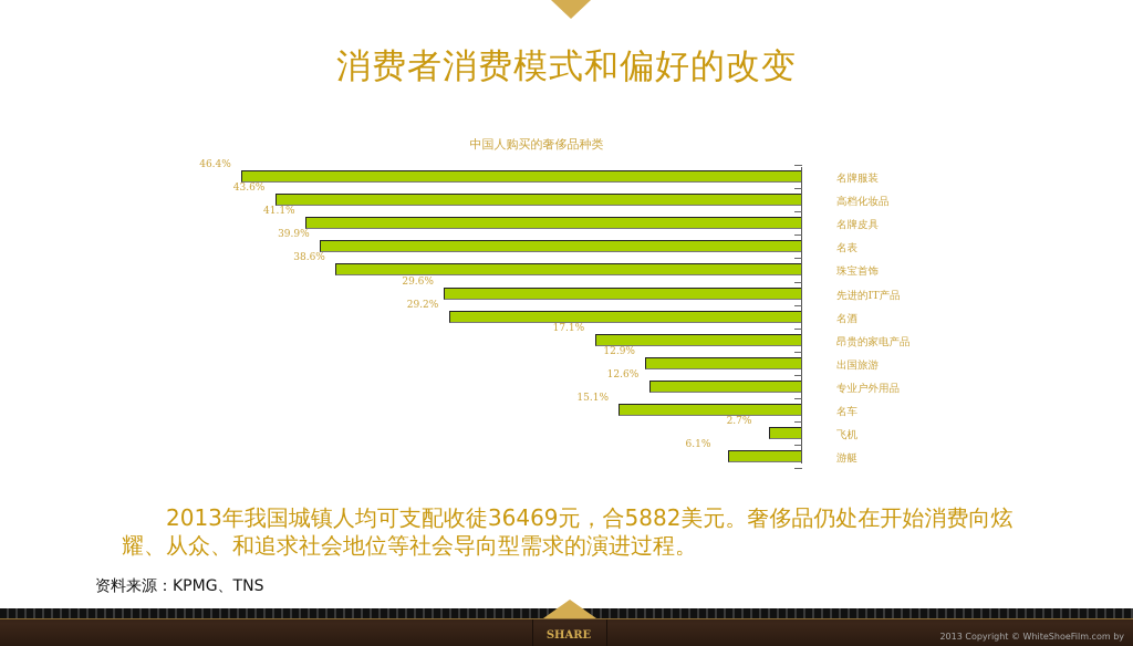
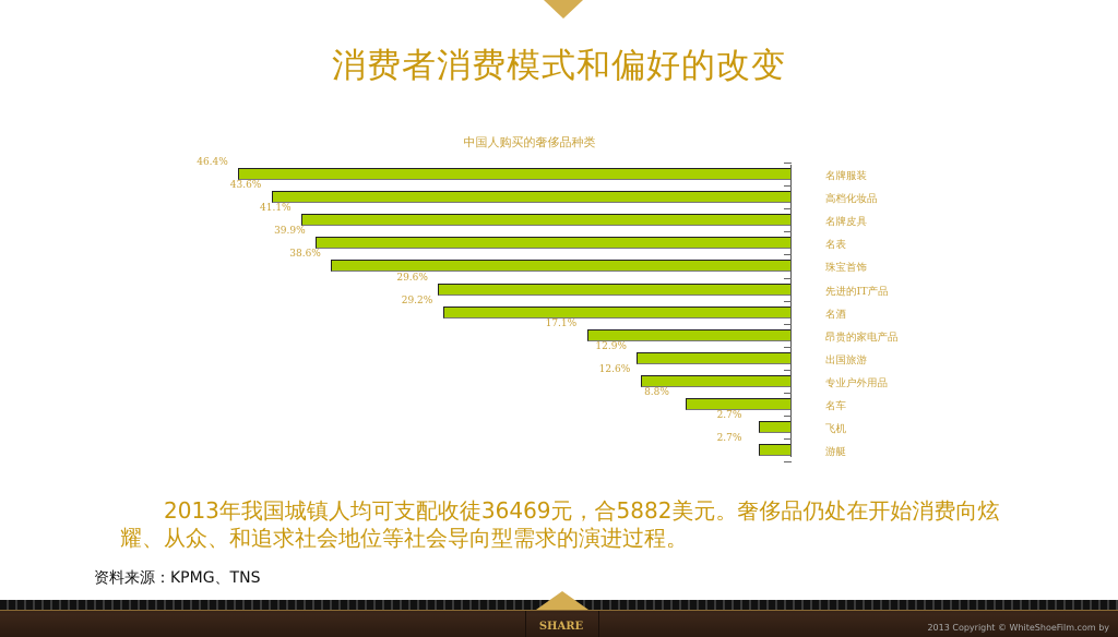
名车: 15.1% -> 8.8%
游艇: 6.1% -> 2.7%
